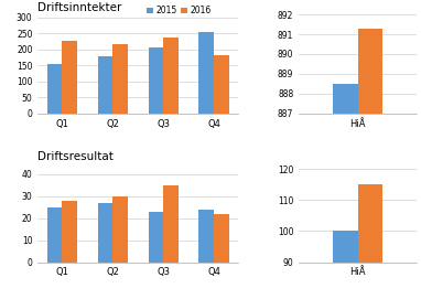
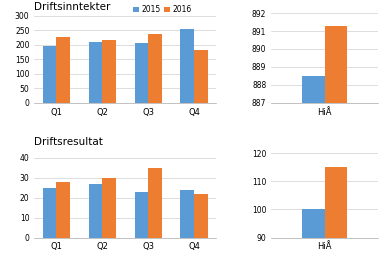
Driftsinntekter/2015/Q1: 155 -> 197
Driftsinntekter/2015/Q2: 180 -> 210
